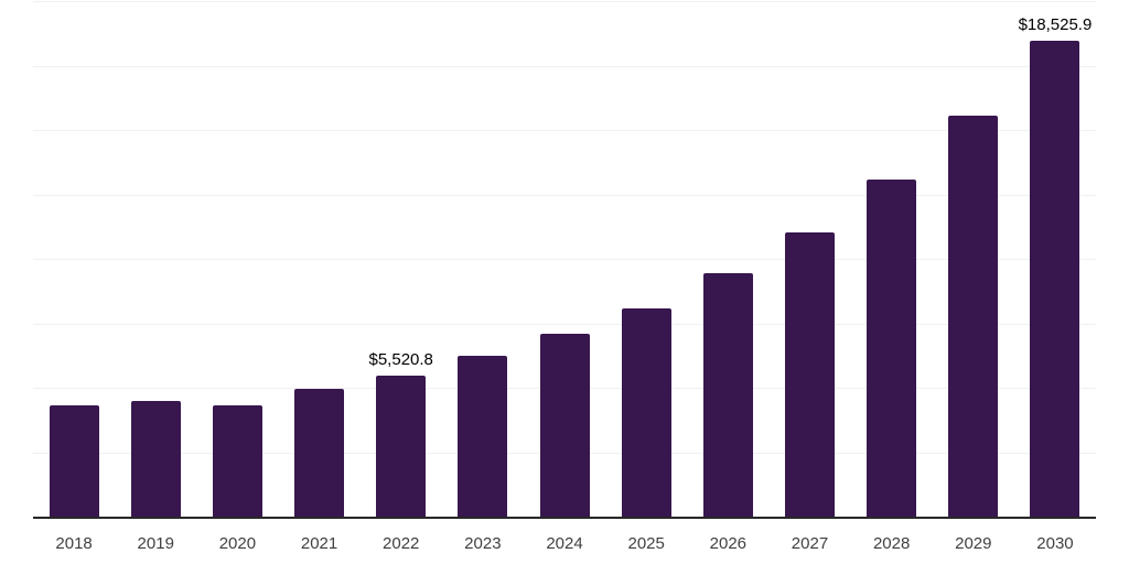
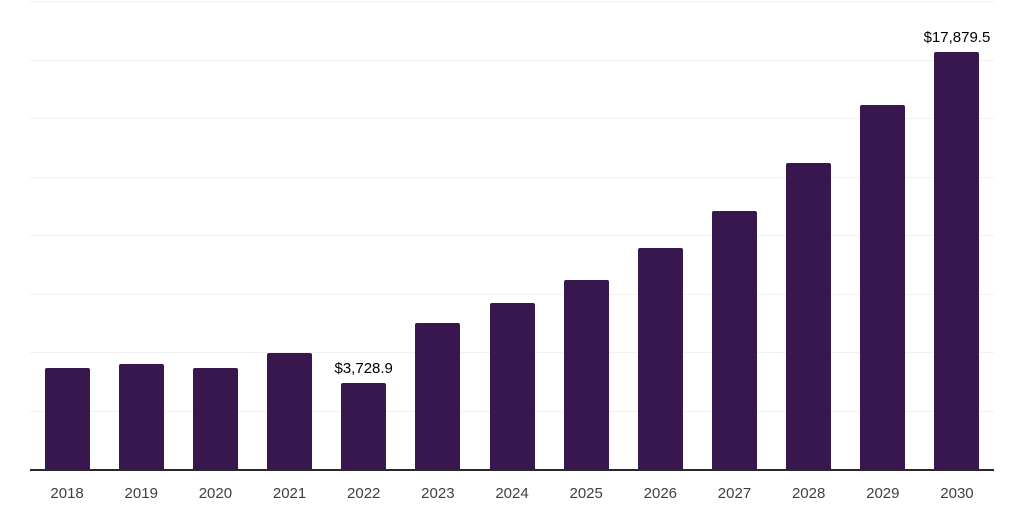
2022: $5,520.8 -> $3,728.9
2030: $18,525.9 -> $17,879.5
